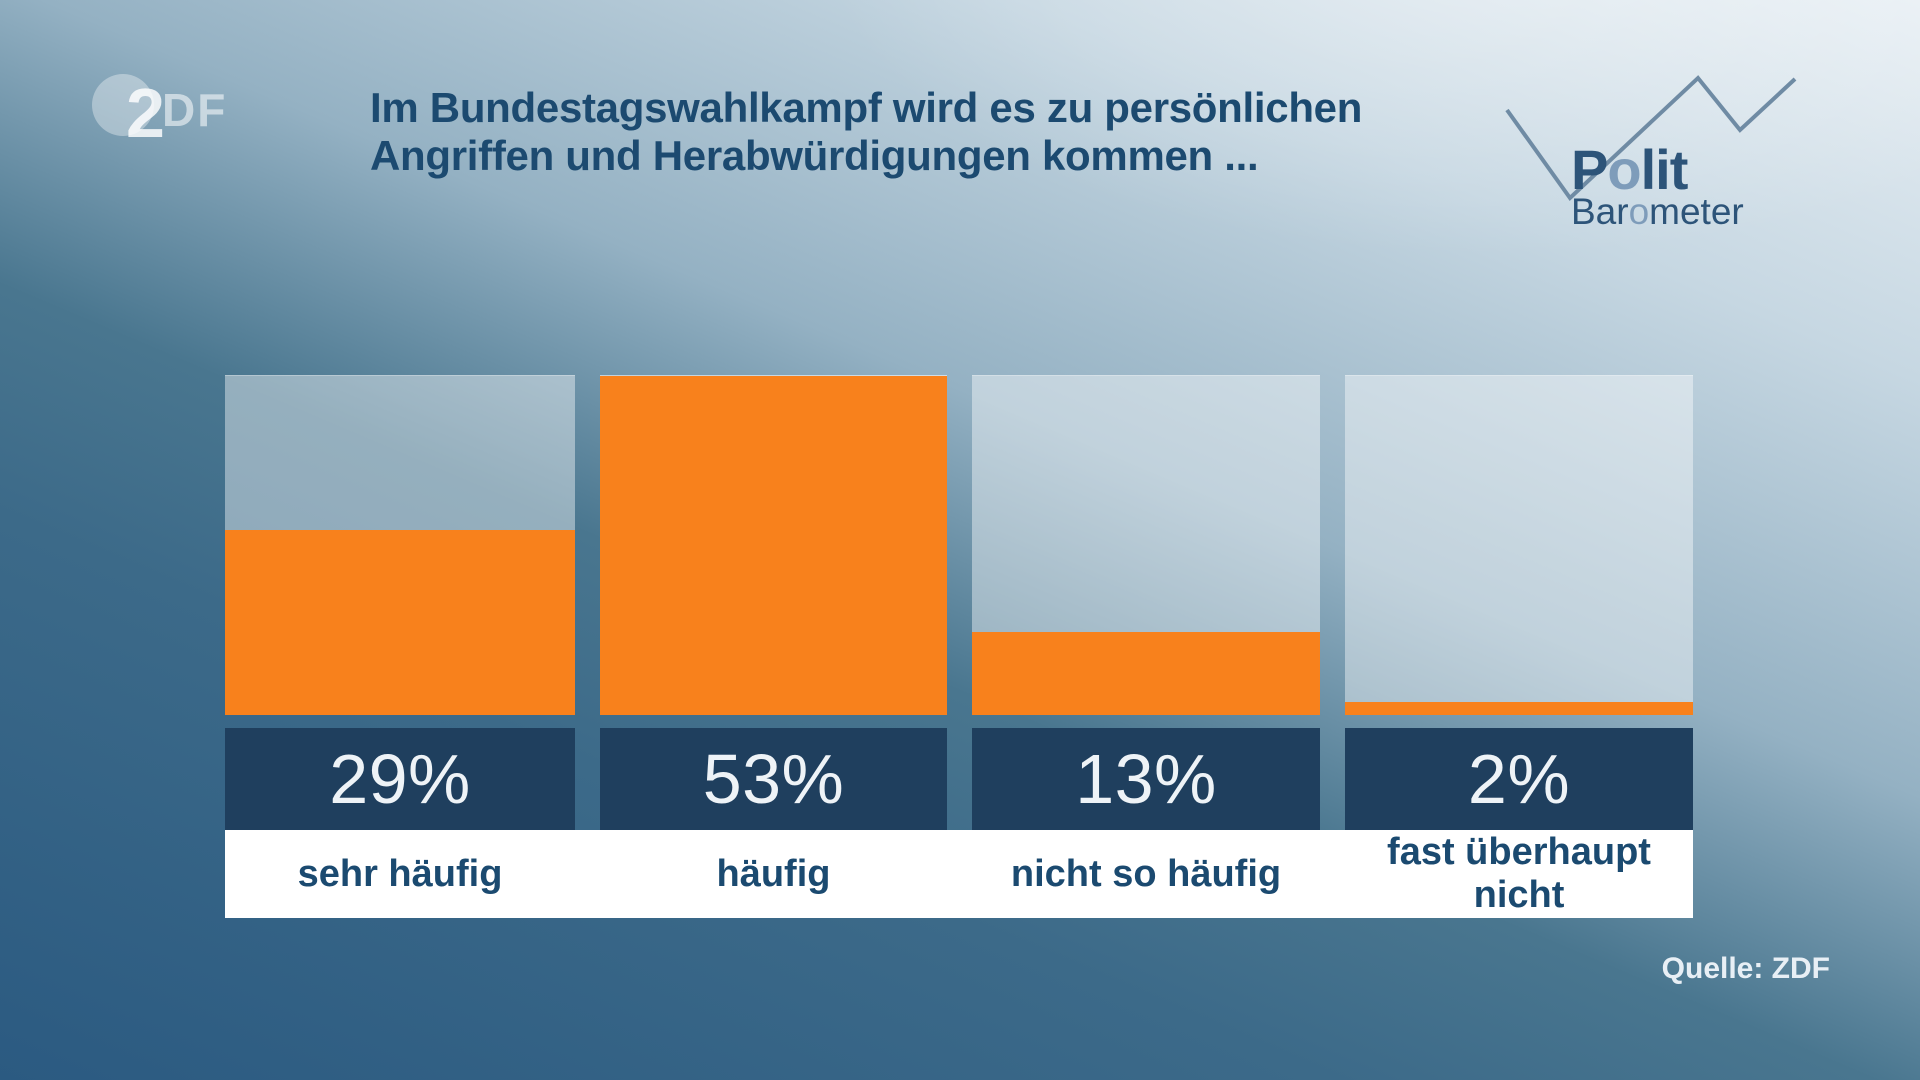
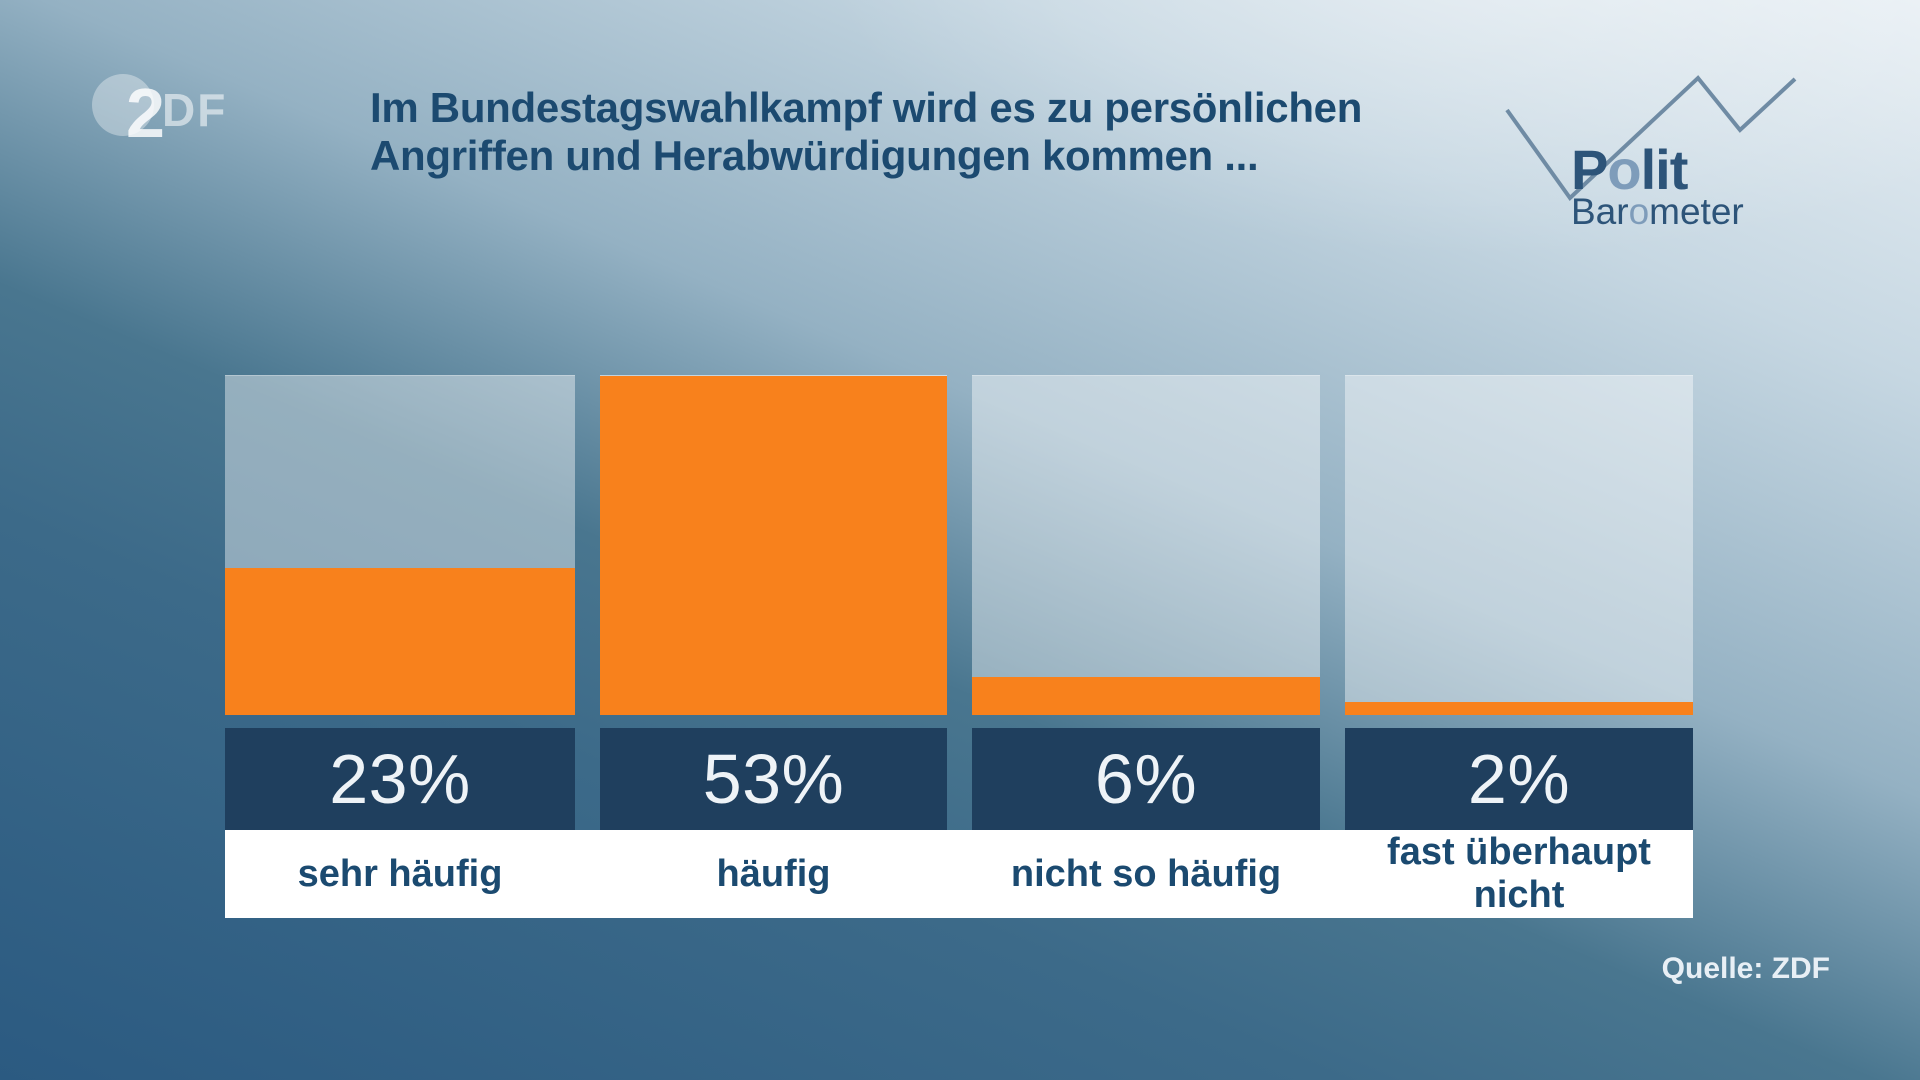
sehr häufig: 29% -> 23%
nicht so häufig: 13% -> 6%
